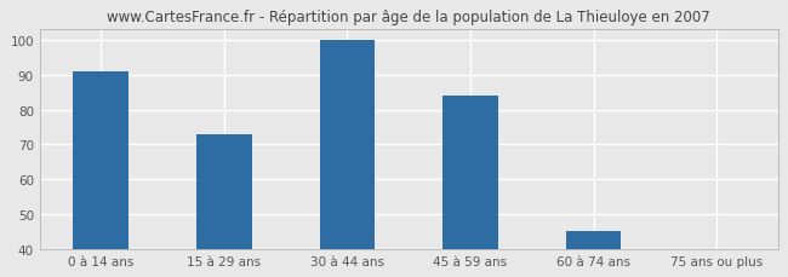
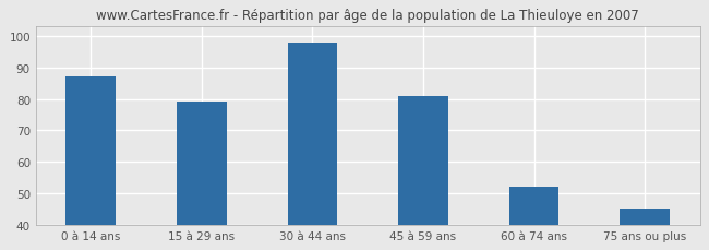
0 à 14 ans: 91 -> 87
15 à 29 ans: 73 -> 79
30 à 44 ans: 100 -> 98
45 à 59 ans: 84 -> 81
60 à 74 ans: 45 -> 52
75 ans ou plus: 40 -> 45
